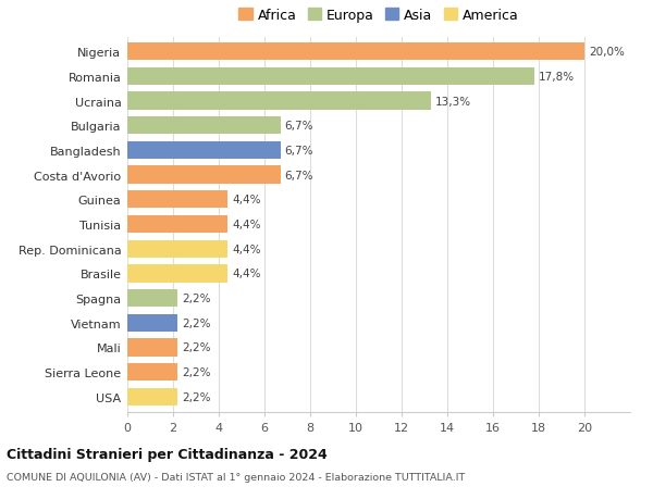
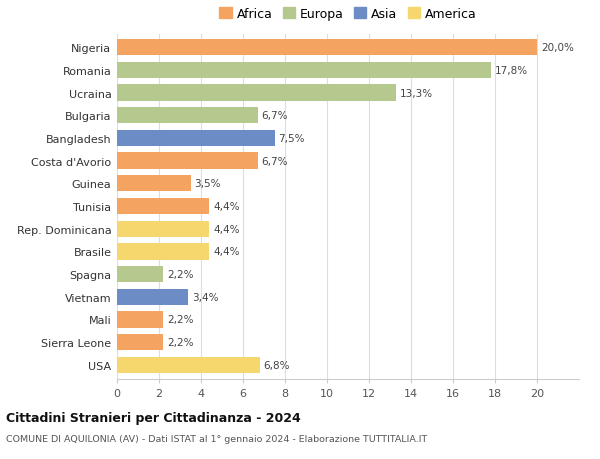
Bangladesh: 6,7% -> 7,5%
Guinea: 4,4% -> 3,5%
Vietnam: 2,2% -> 3,4%
USA: 2,2% -> 6,8%
